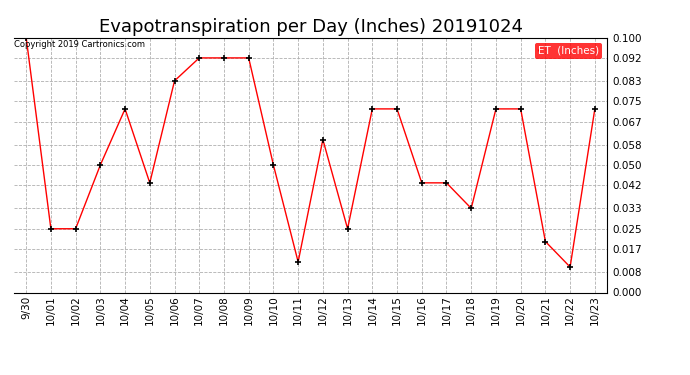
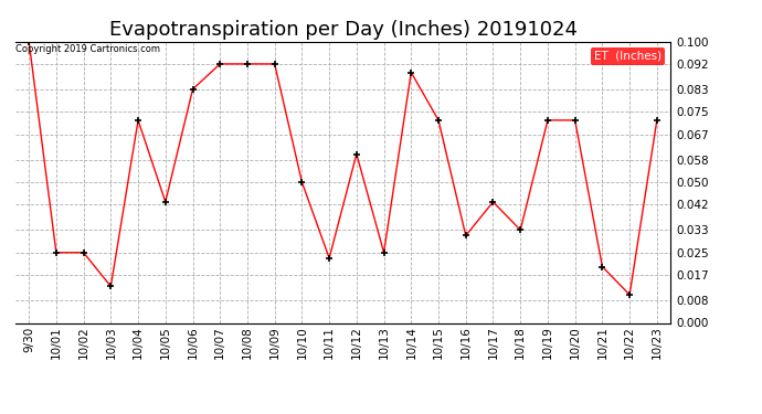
10/03: 0.050 -> 0.013
10/11: 0.012 -> 0.023
10/14: 0.072 -> 0.089
10/16: 0.043 -> 0.031
